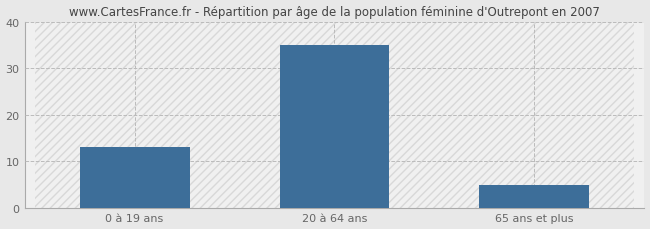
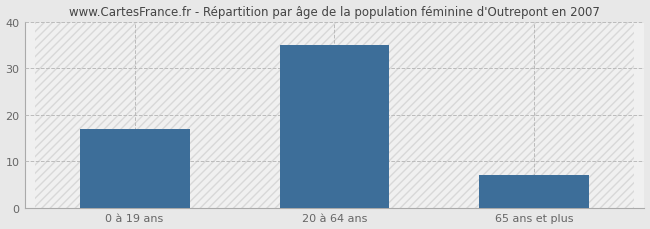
0 à 19 ans: 13 -> 17
65 ans et plus: 5 -> 7
